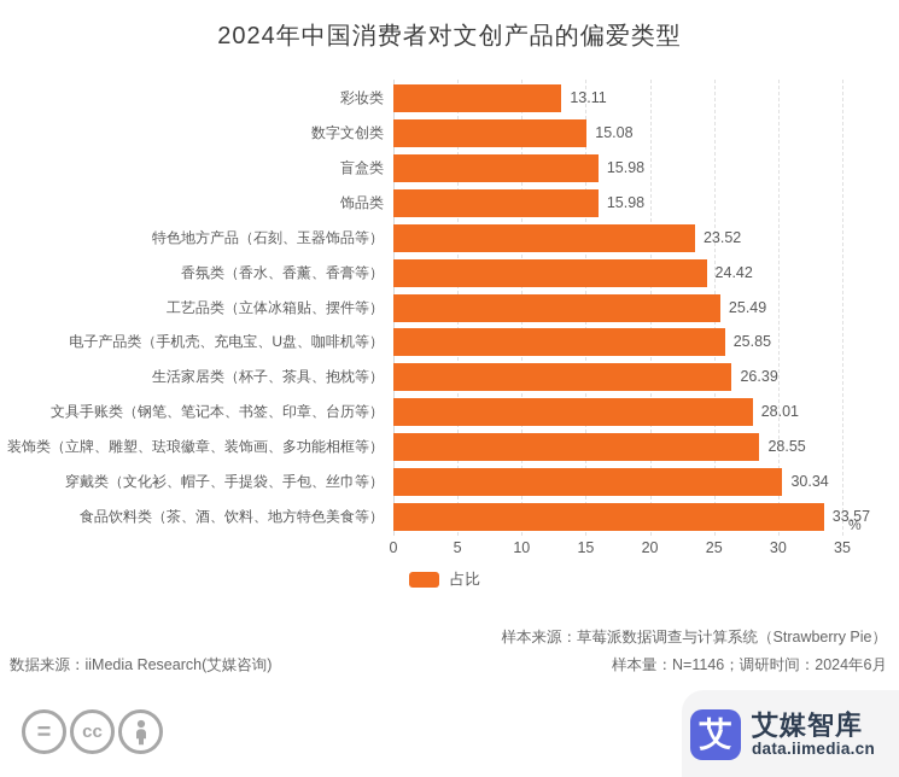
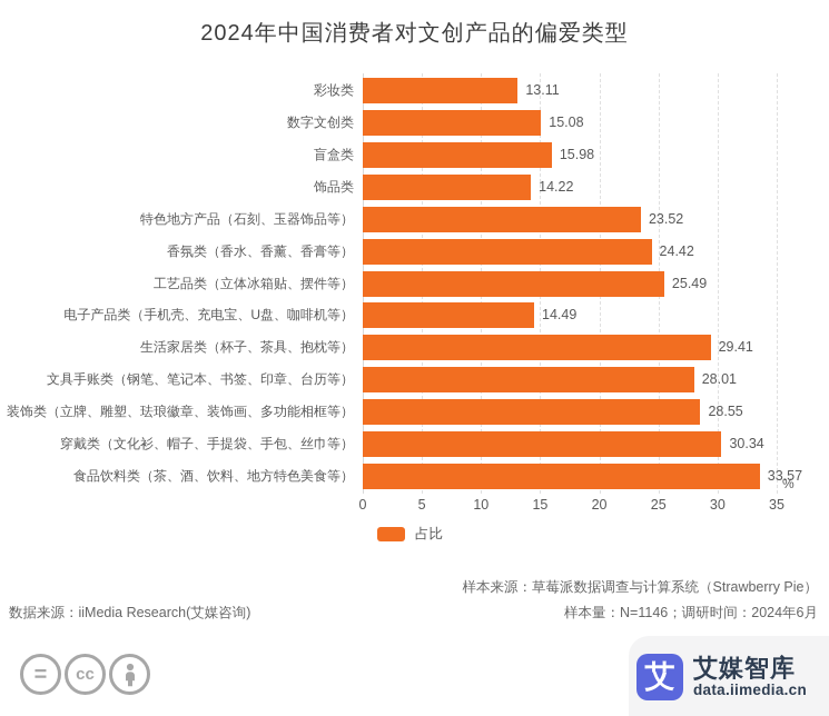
饰品类: 15.98 -> 14.22
电子产品类（手机壳、充电宝、U盘、咖啡机等）: 25.85 -> 14.49
生活家居类（杯子、茶具、抱枕等）: 26.39 -> 29.41
